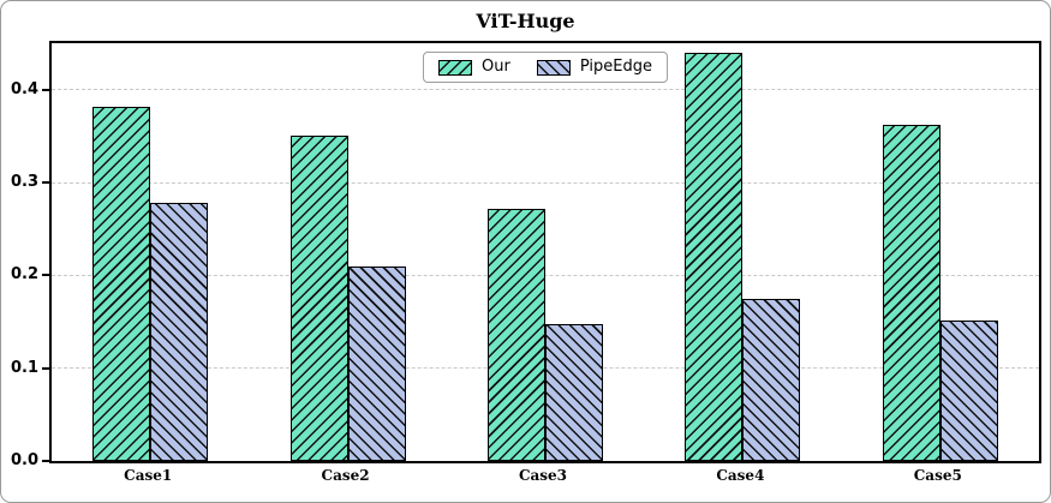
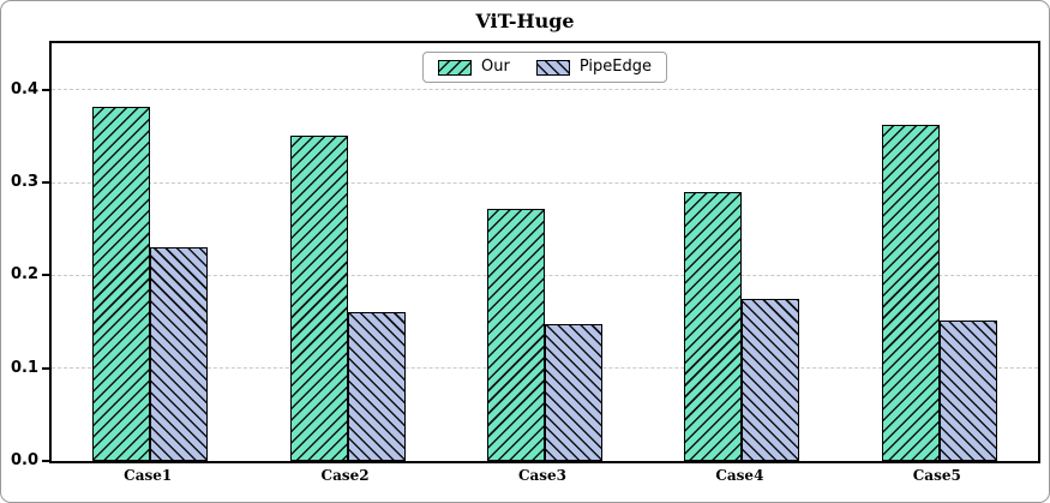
PipeEdge/Case1: 0.28 -> 0.23
PipeEdge/Case2: 0.21 -> 0.16
Our/Case4: 0.44 -> 0.29
